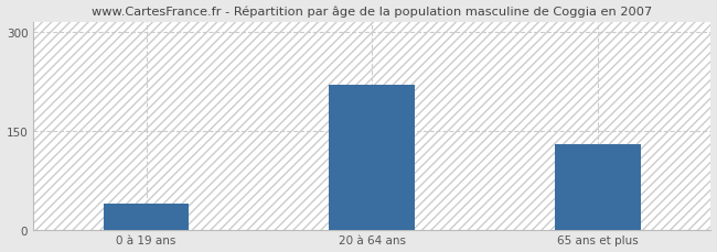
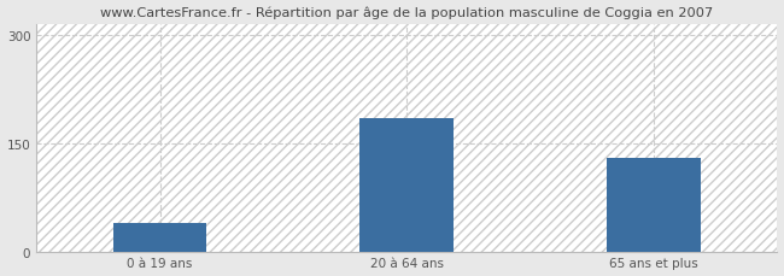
20 à 64 ans: 220 -> 185
